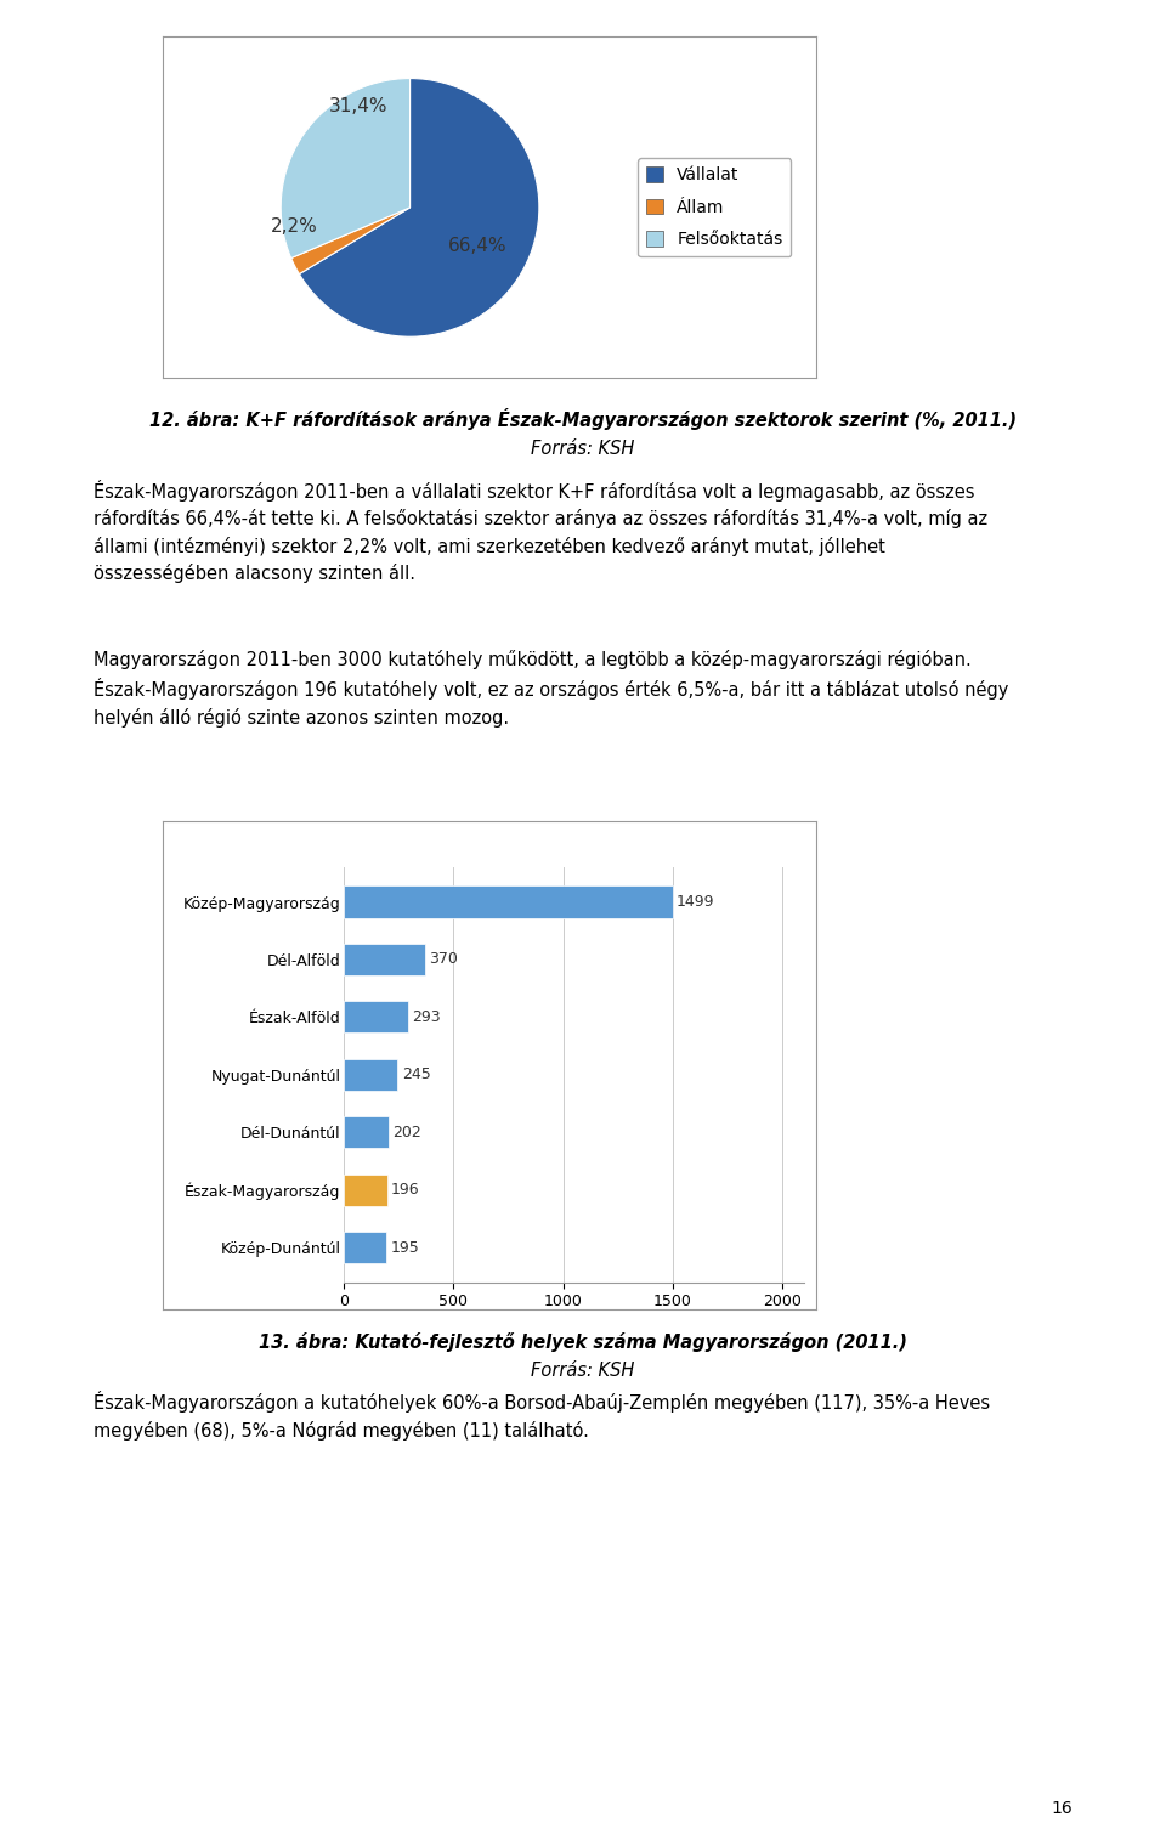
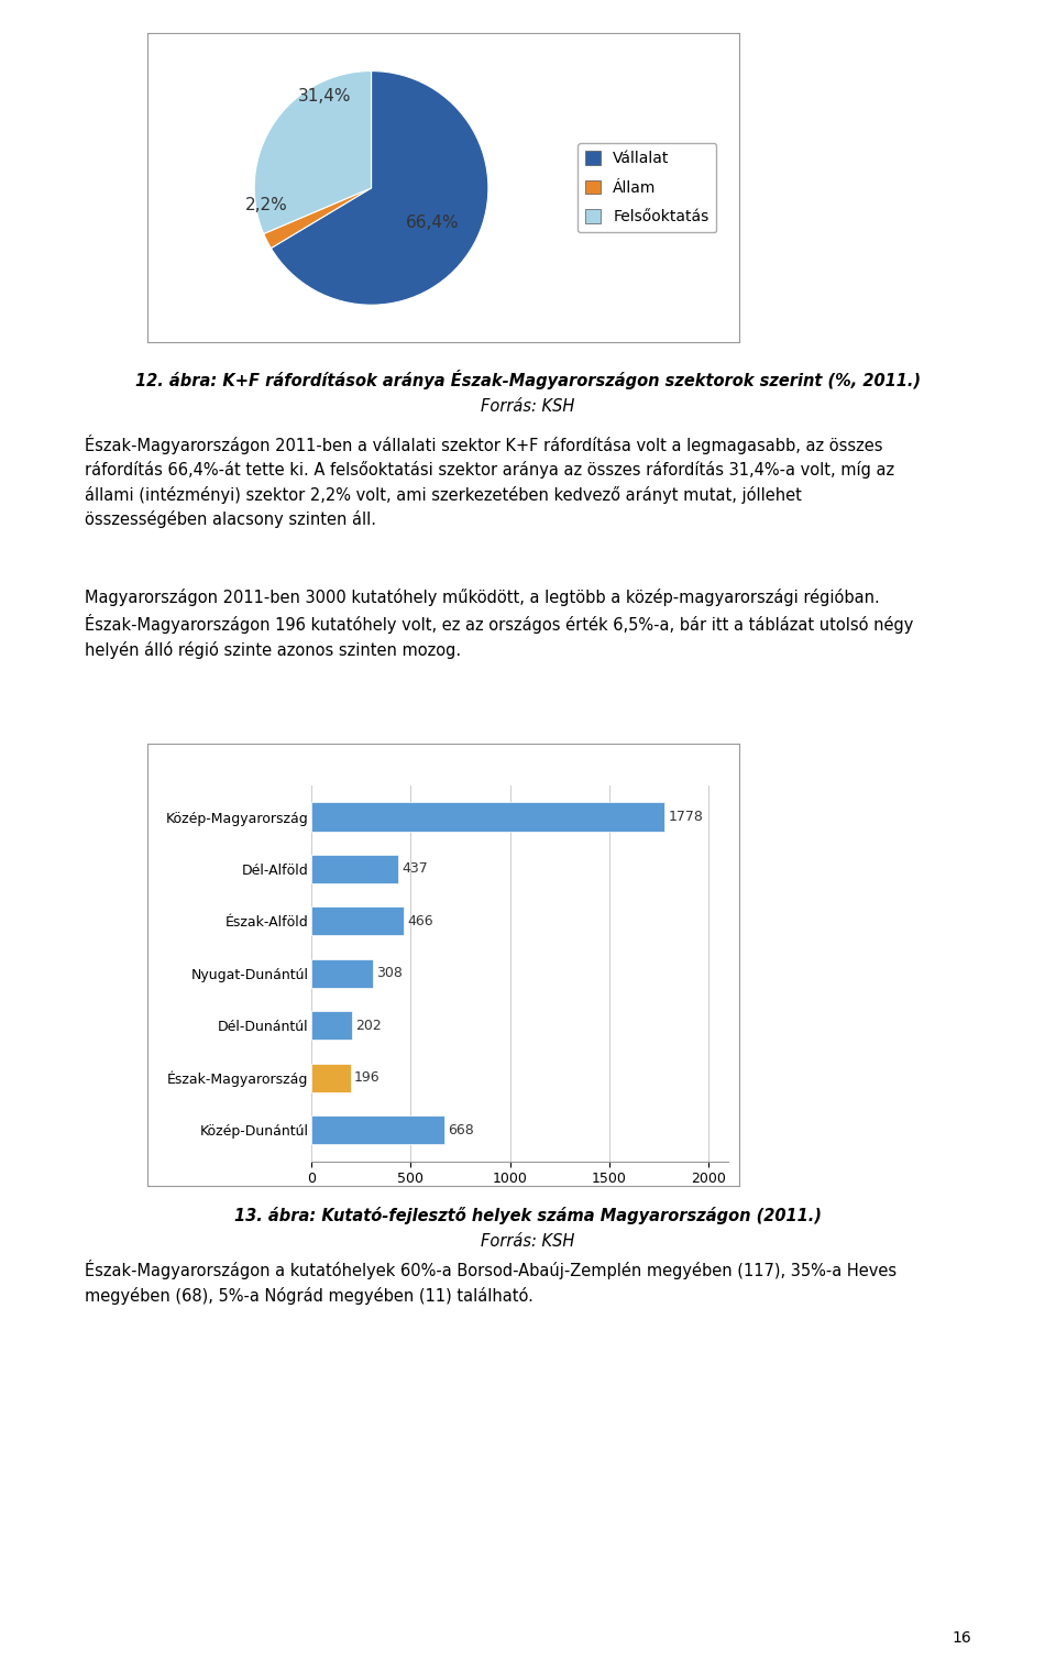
Közép-Magyarország: 1499 -> 1778
Dél-Alföld: 370 -> 437
Észak-Alföld: 293 -> 466
Nyugat-Dunántúl: 245 -> 308
Közép-Dunántúl: 195 -> 668
